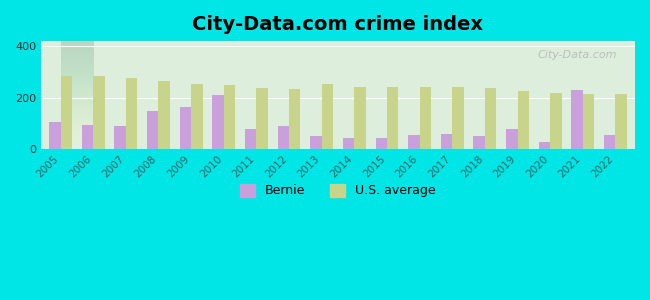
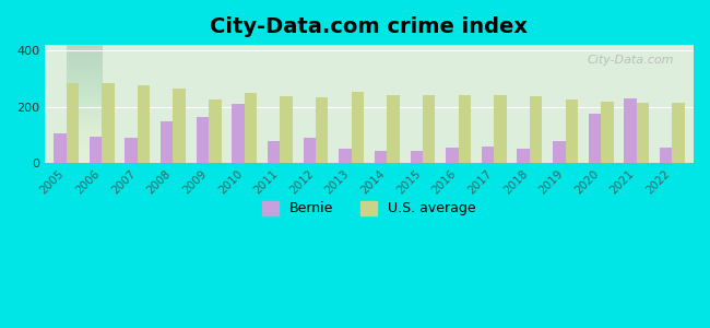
U.S. average/2009: 255 -> 225
Bernie/2020: 28 -> 175
